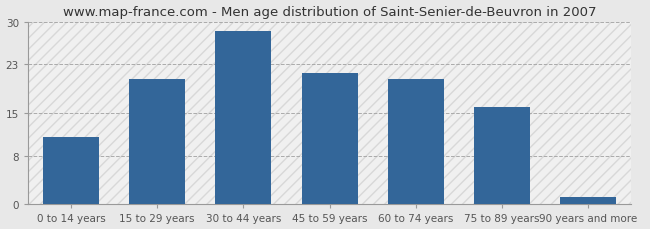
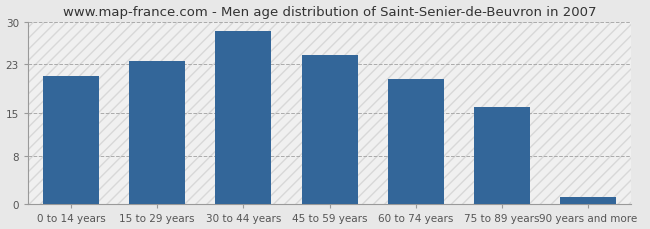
0 to 14 years: 11.0 -> 21.0
15 to 29 years: 20.6 -> 23.5
45 to 59 years: 21.6 -> 24.5
